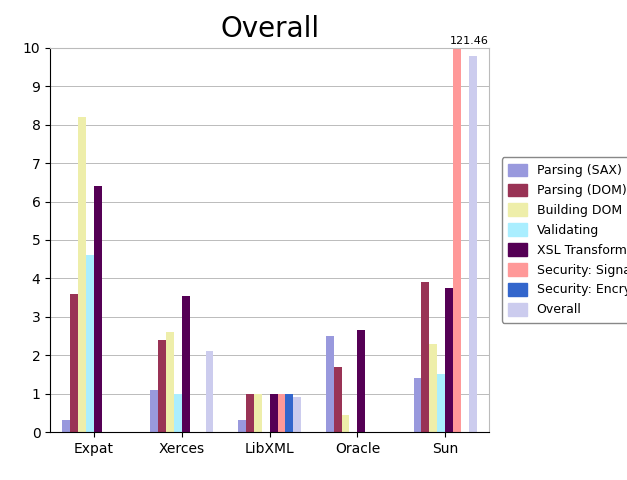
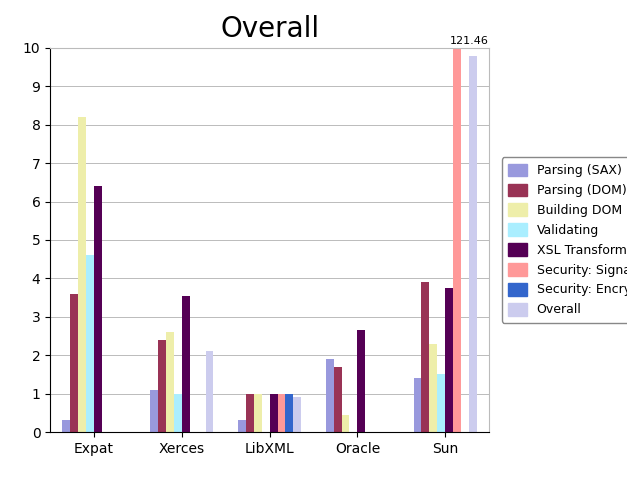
Parsing (SAX)/Oracle: 2.5 -> 1.9
